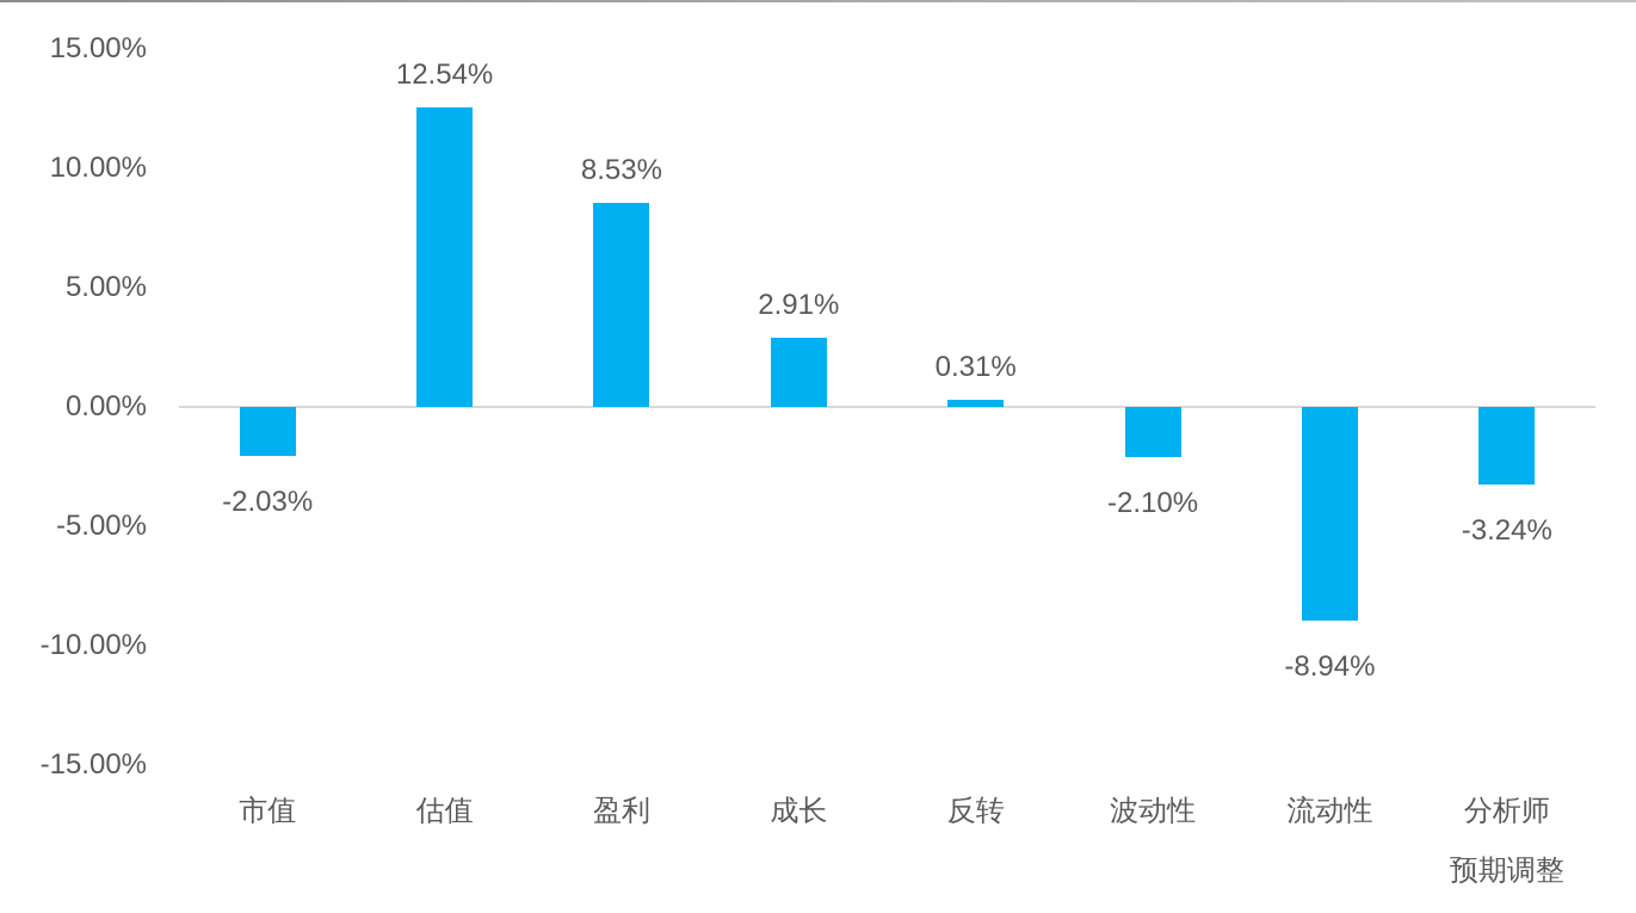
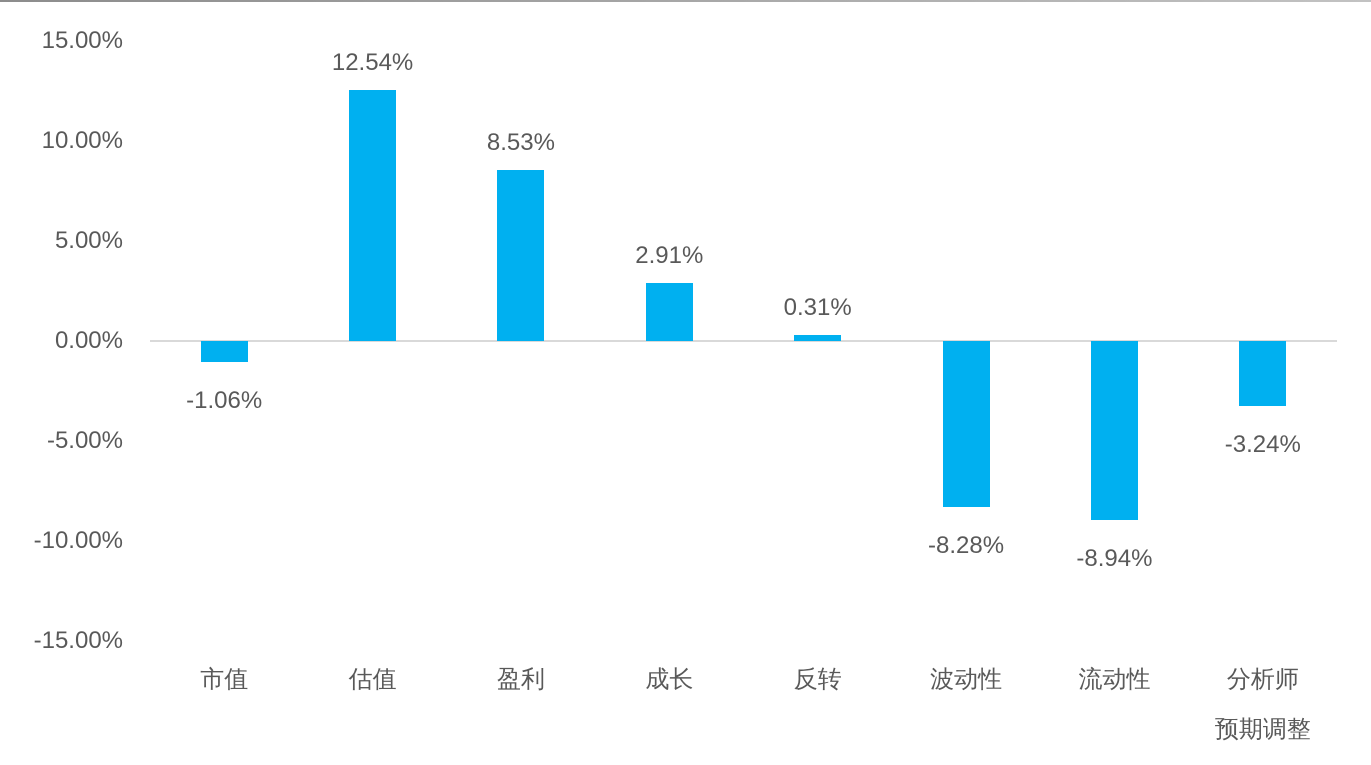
市值: -2.03% -> -1.06%
波动性: -2.10% -> -8.28%
